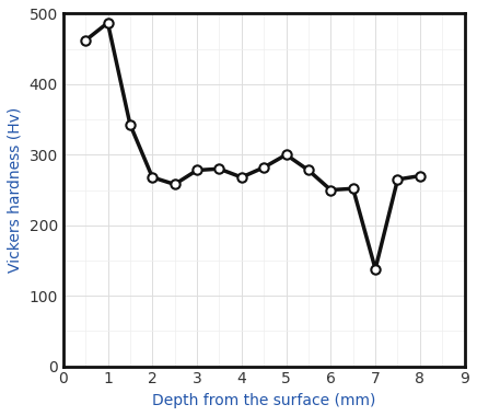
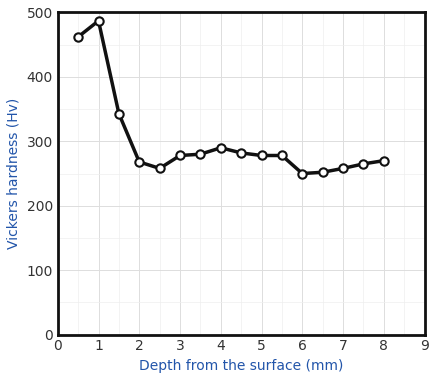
4: 268 -> 290
5: 300 -> 278
7: 138 -> 258
